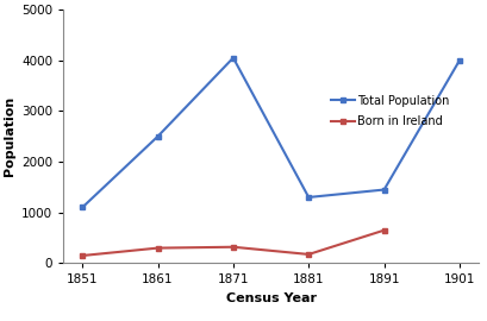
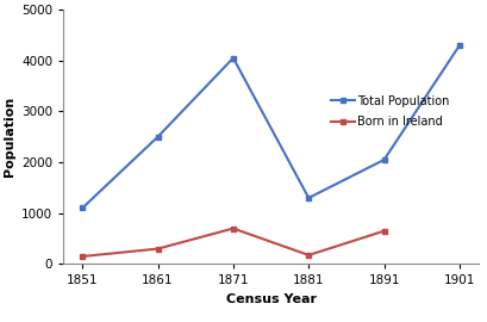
Born in Ireland/1871: 320 -> 700
Total Population/1891: 1450 -> 2050
Total Population/1901: 4000 -> 4300
